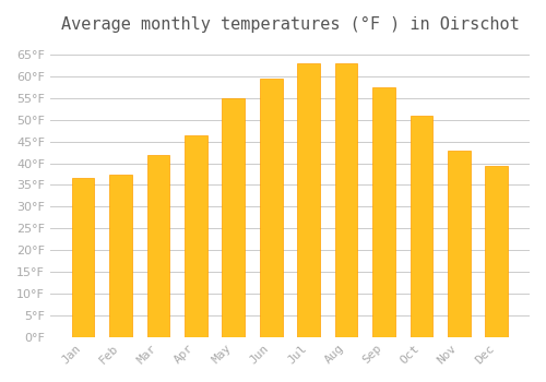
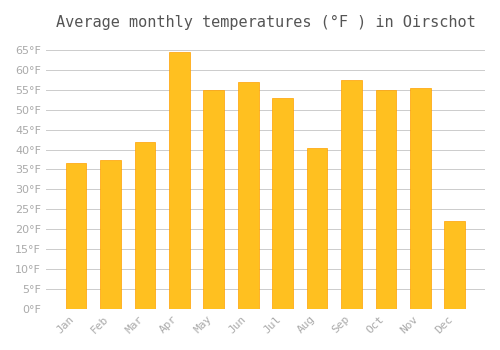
Apr: 46.5°F -> 64.5°F
Jun: 59.5°F -> 57.0°F
Jul: 63.0°F -> 53.0°F
Aug: 63.0°F -> 40.5°F
Oct: 51.0°F -> 55.0°F
Nov: 43.0°F -> 55.5°F
Dec: 39.5°F -> 22.0°F
